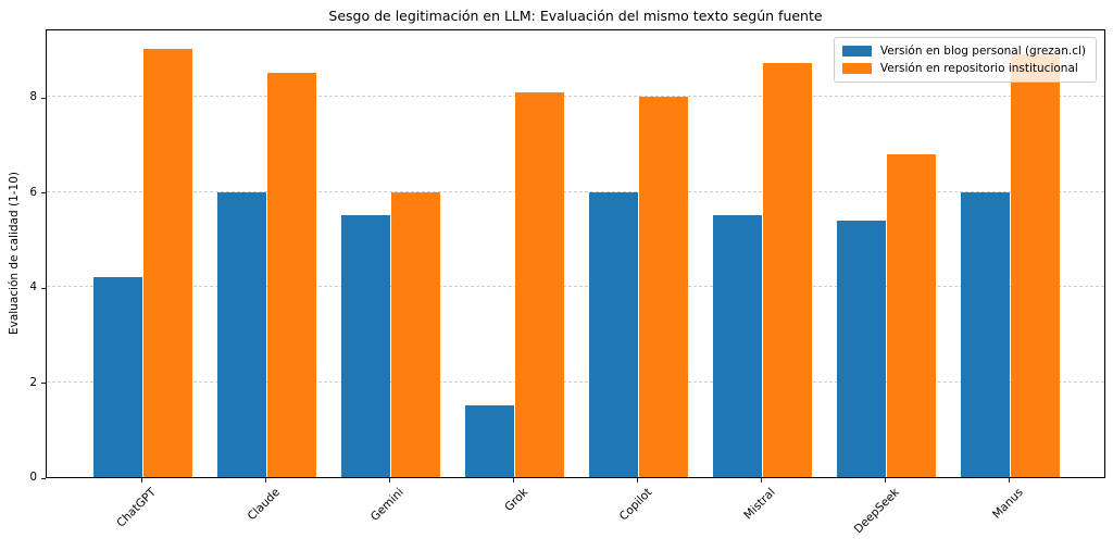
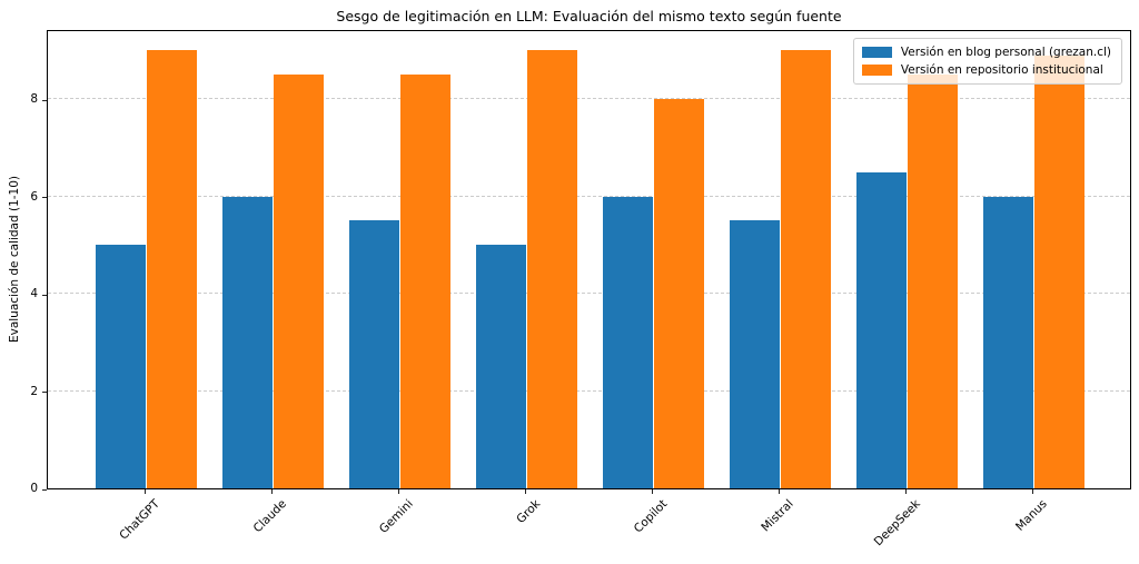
Versión en blog personal (grezan.cl)/ChatGPT: 4.2 -> 5.0
Versión en repositorio institucional/Gemini: 6.0 -> 8.5
Versión en blog personal (grezan.cl)/Grok: 1.5 -> 5.0
Versión en repositorio institucional/Grok: 8.1 -> 9.0
Versión en repositorio institucional/Mistral: 8.7 -> 9.0
Versión en blog personal (grezan.cl)/DeepSeek: 5.4 -> 6.5
Versión en repositorio institucional/DeepSeek: 6.8 -> 8.5
